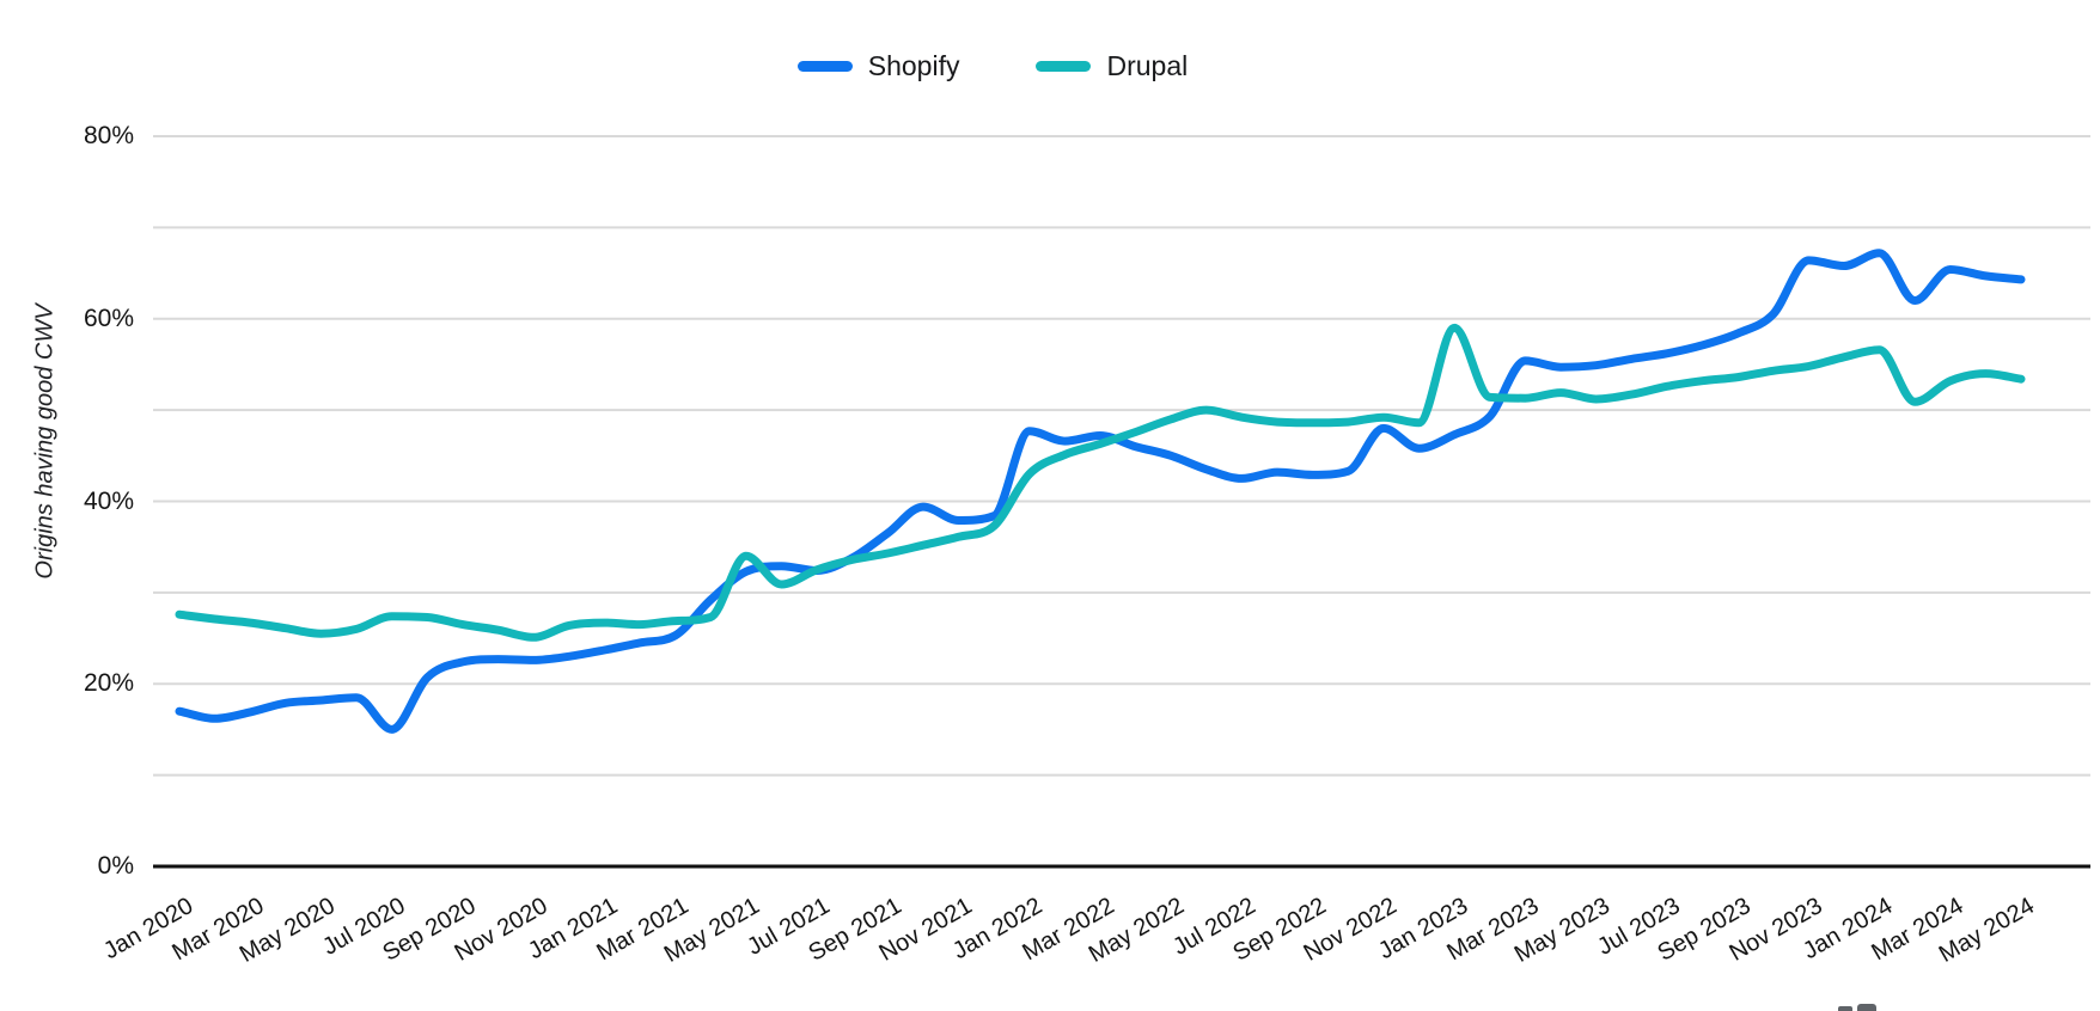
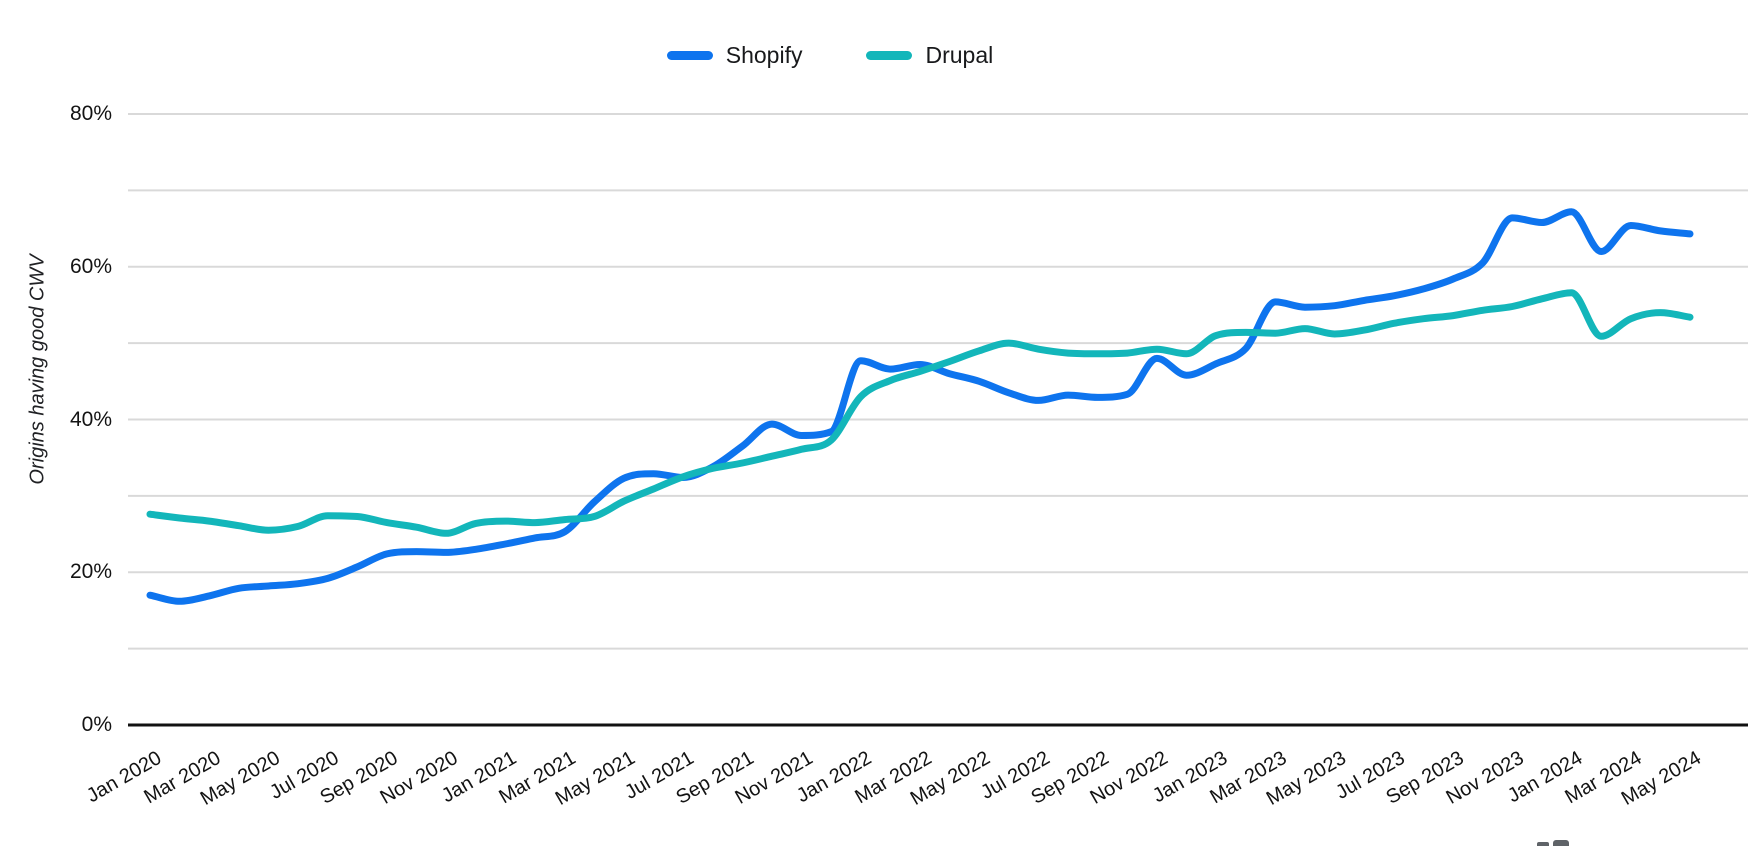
Shopify/Jul 2020: 15% -> 19%
Drupal/May 2021: 34% -> 29%
Drupal/Jan 2023: 59% -> 51%
